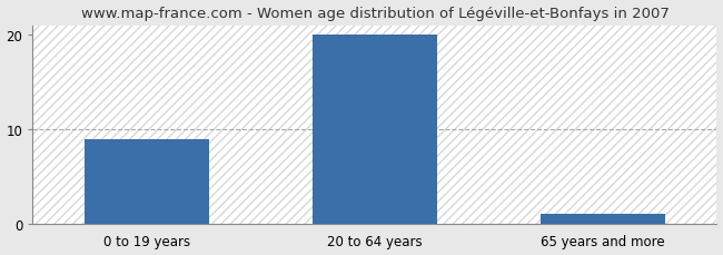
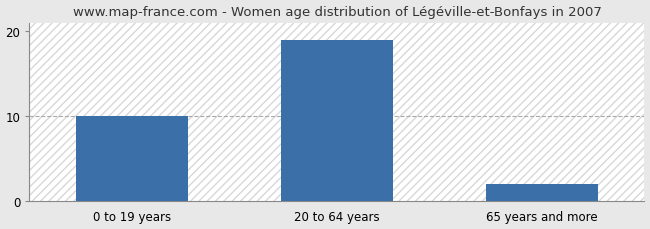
0 to 19 years: 9 -> 10
20 to 64 years: 20 -> 19
65 years and more: 1 -> 2
